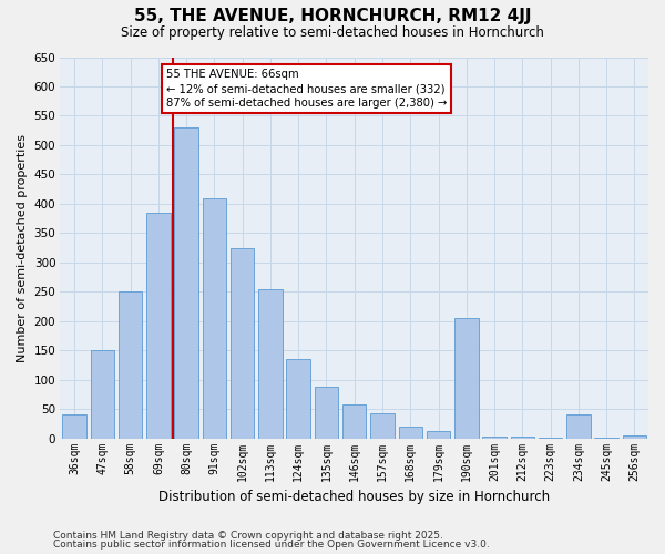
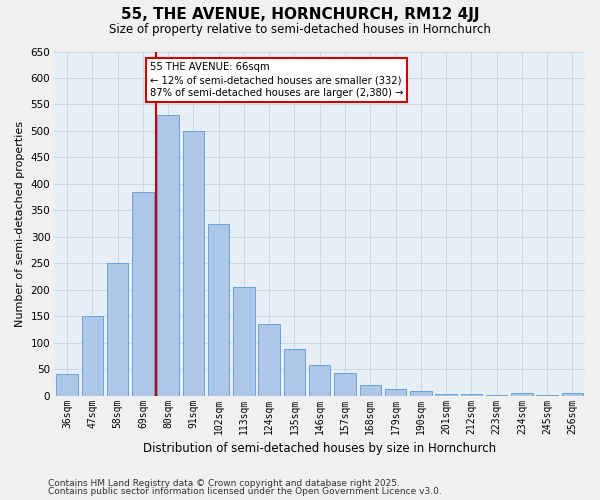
91sqm: 410 -> 500
113sqm: 254 -> 205
190sqm: 206 -> 8
234sqm: 40 -> 5
